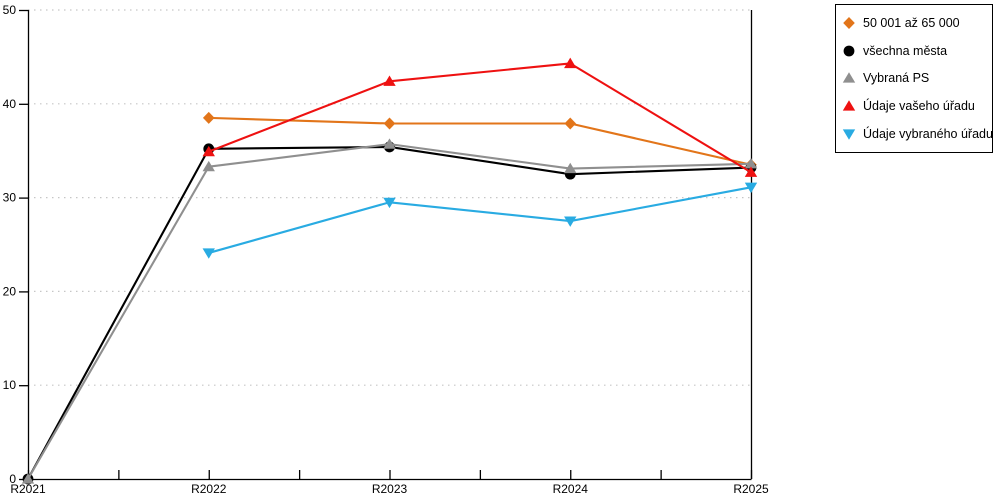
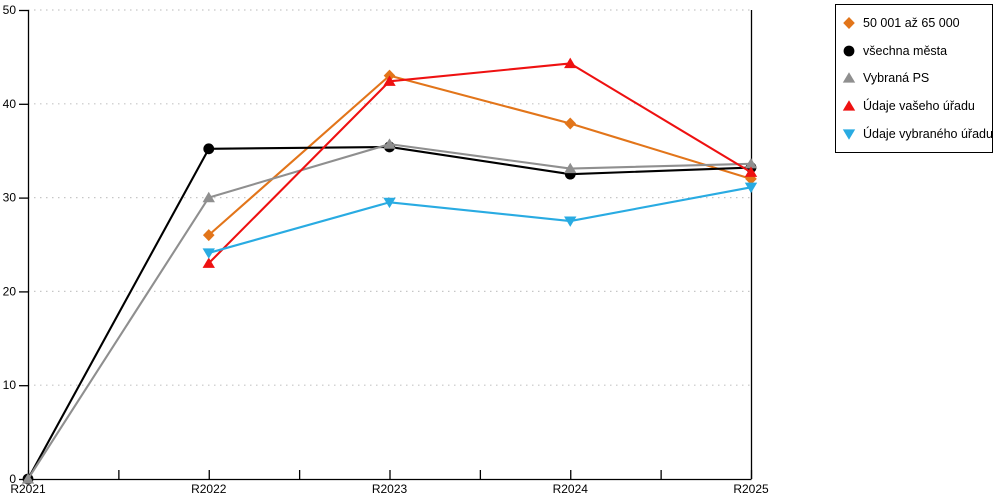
50 001 až 65 000/R2022: 38 -> 26
Vybraná PS/R2022: 33 -> 30
Údaje vašeho úřadu/R2022: 35 -> 23
50 001 až 65 000/R2023: 38 -> 43
50 001 až 65 000/R2025: 34 -> 32
